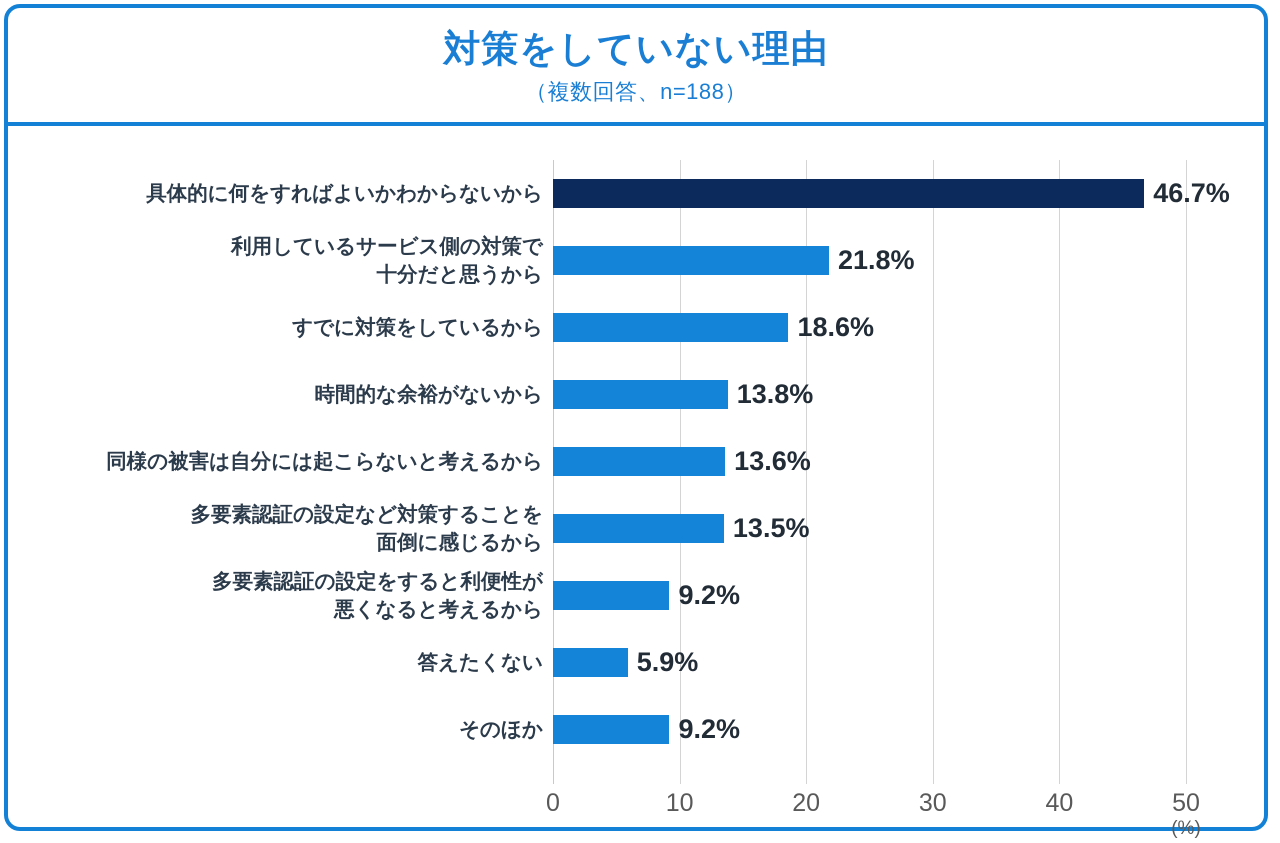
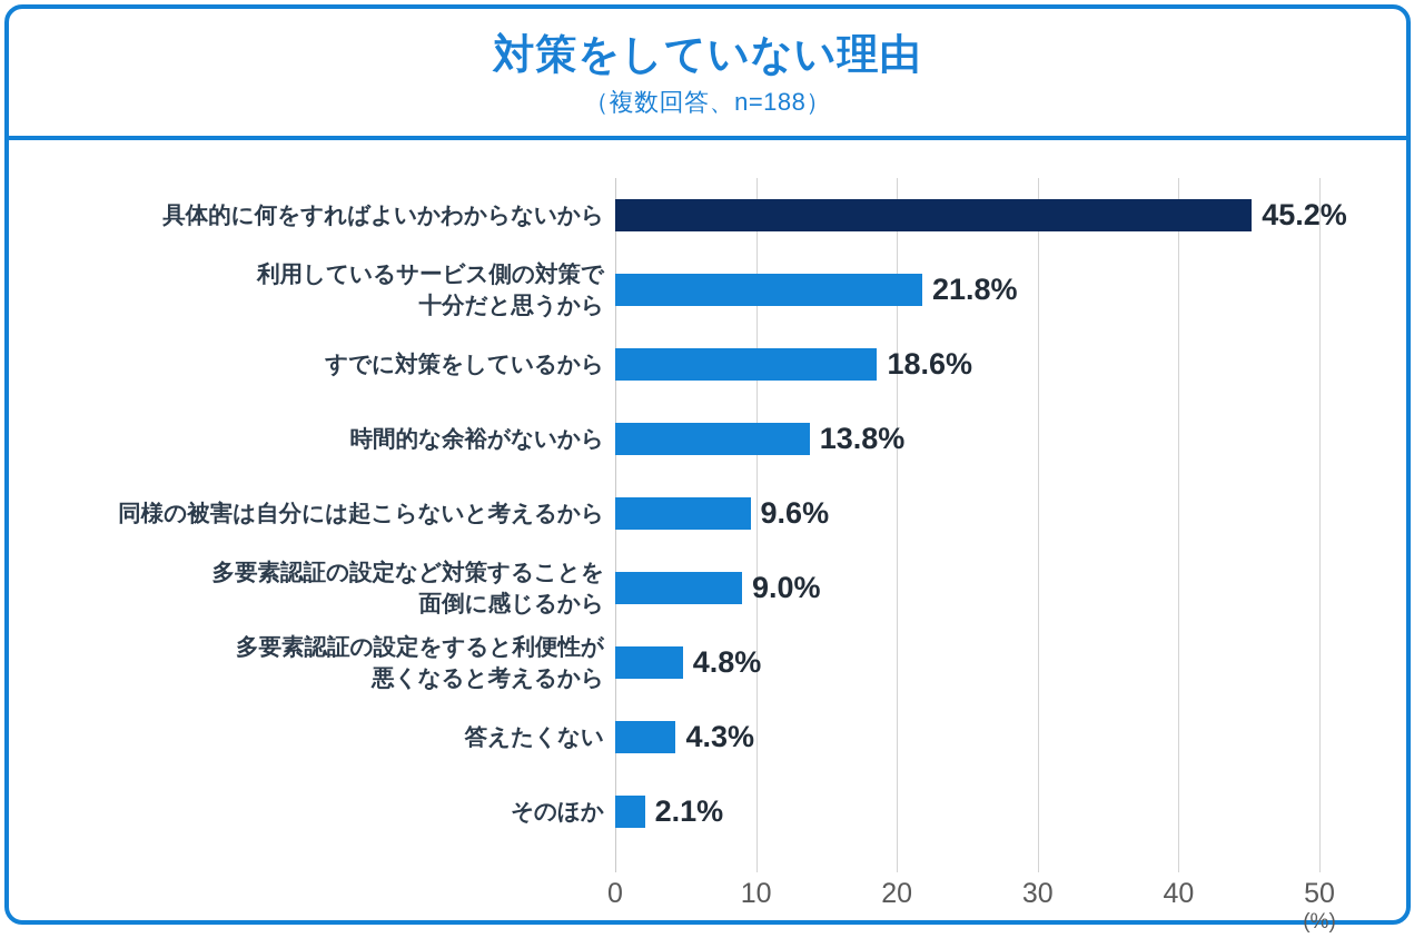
具体的に何をすればよいかわからないから: 46.7% -> 45.2%
同様の被害は自分には起こらないと考えるから: 13.6% -> 9.6%
多要素認証の設定など対策することを 面倒に感じるから: 13.5% -> 9.0%
多要素認証の設定をすると利便性が 悪くなると考えるから: 9.2% -> 4.8%
答えたくない: 5.9% -> 4.3%
そのほか: 9.2% -> 2.1%
